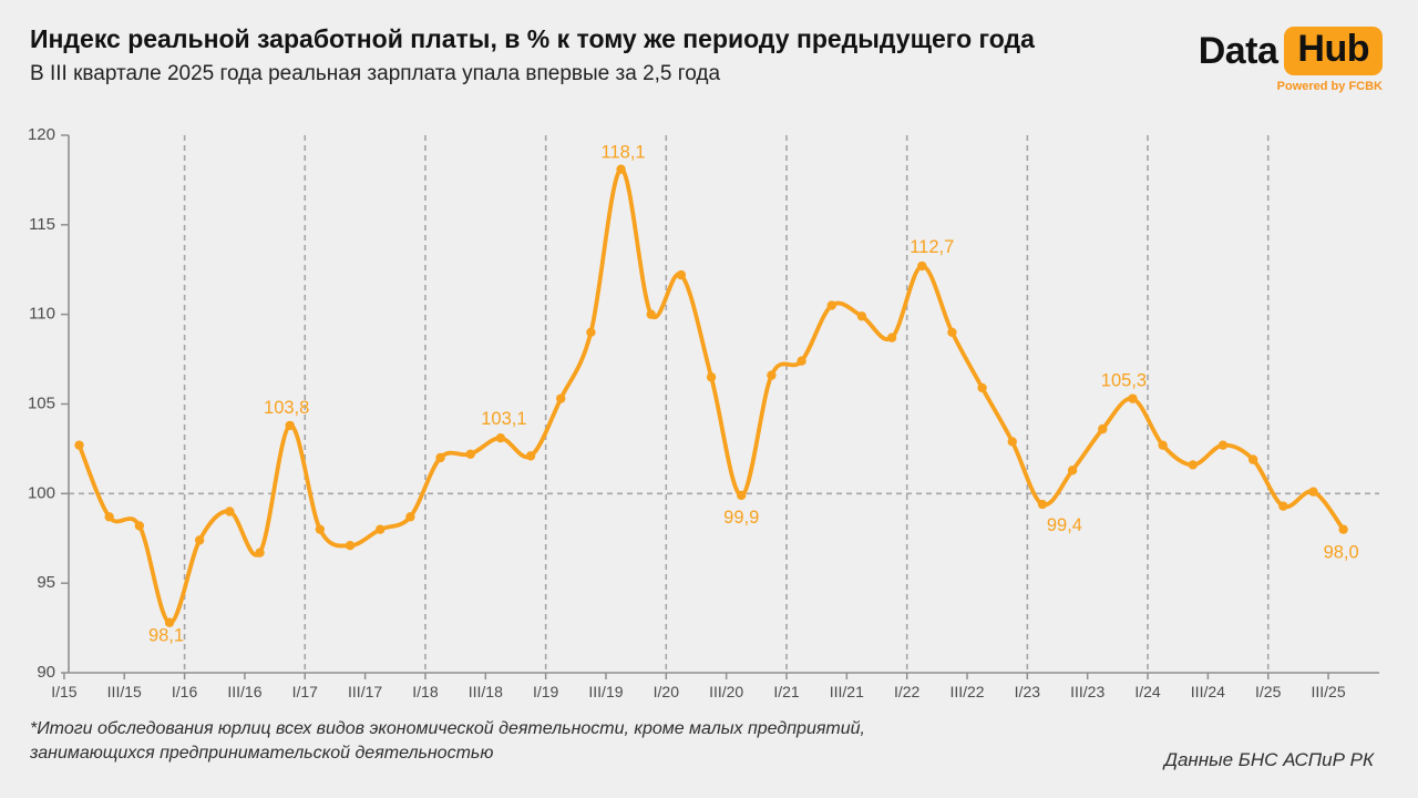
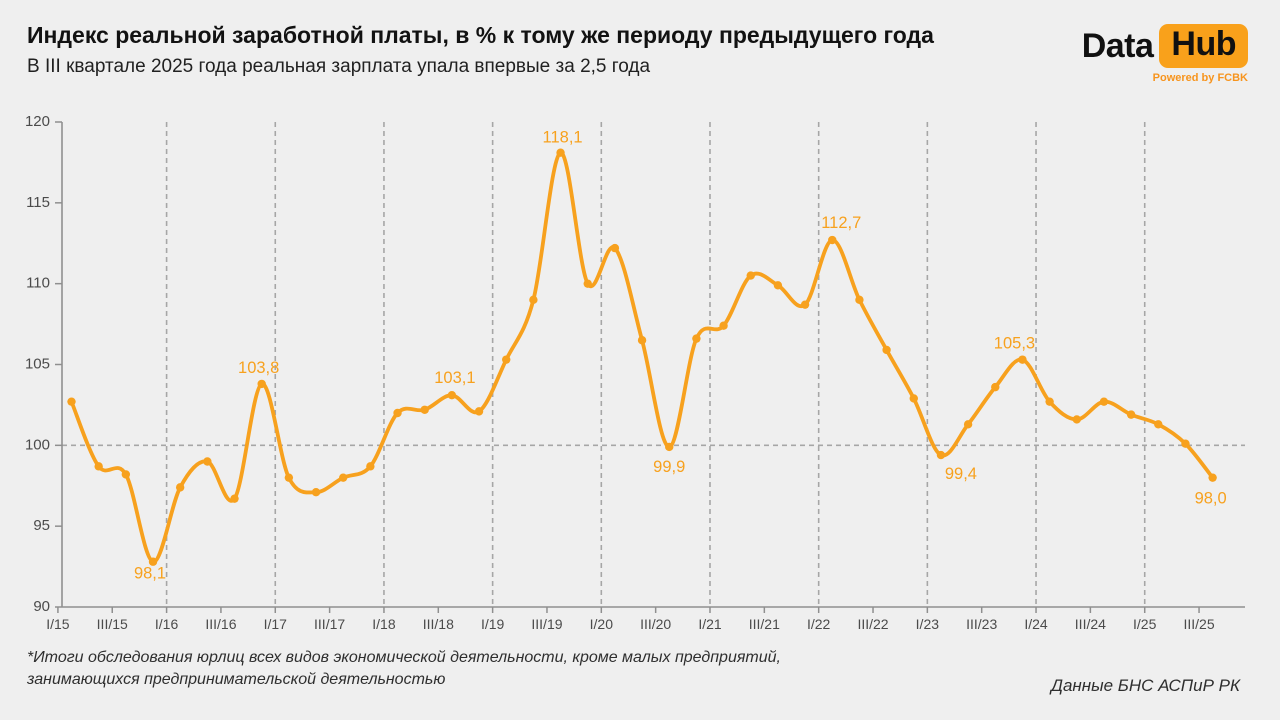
I/25: 99.3 -> 101.3
